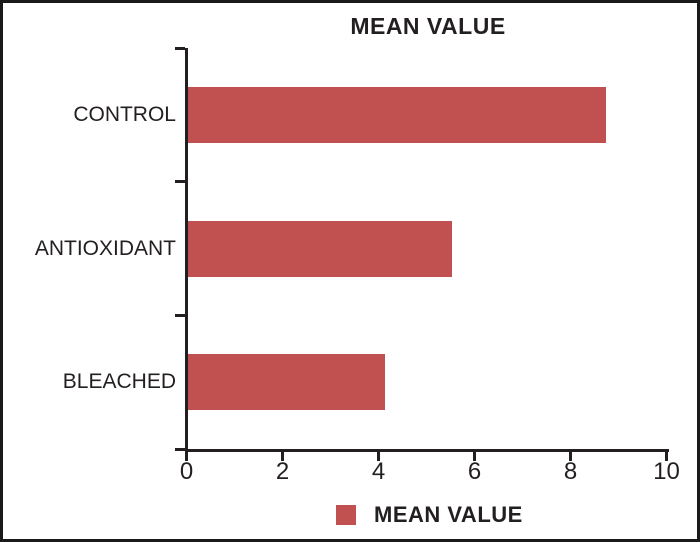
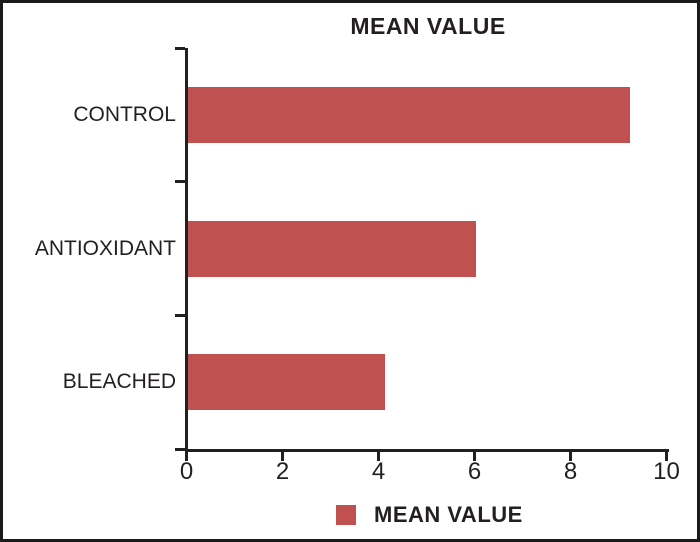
CONTROL: 8.7 -> 9.2
ANTIOXIDANT: 5.5 -> 6.0
